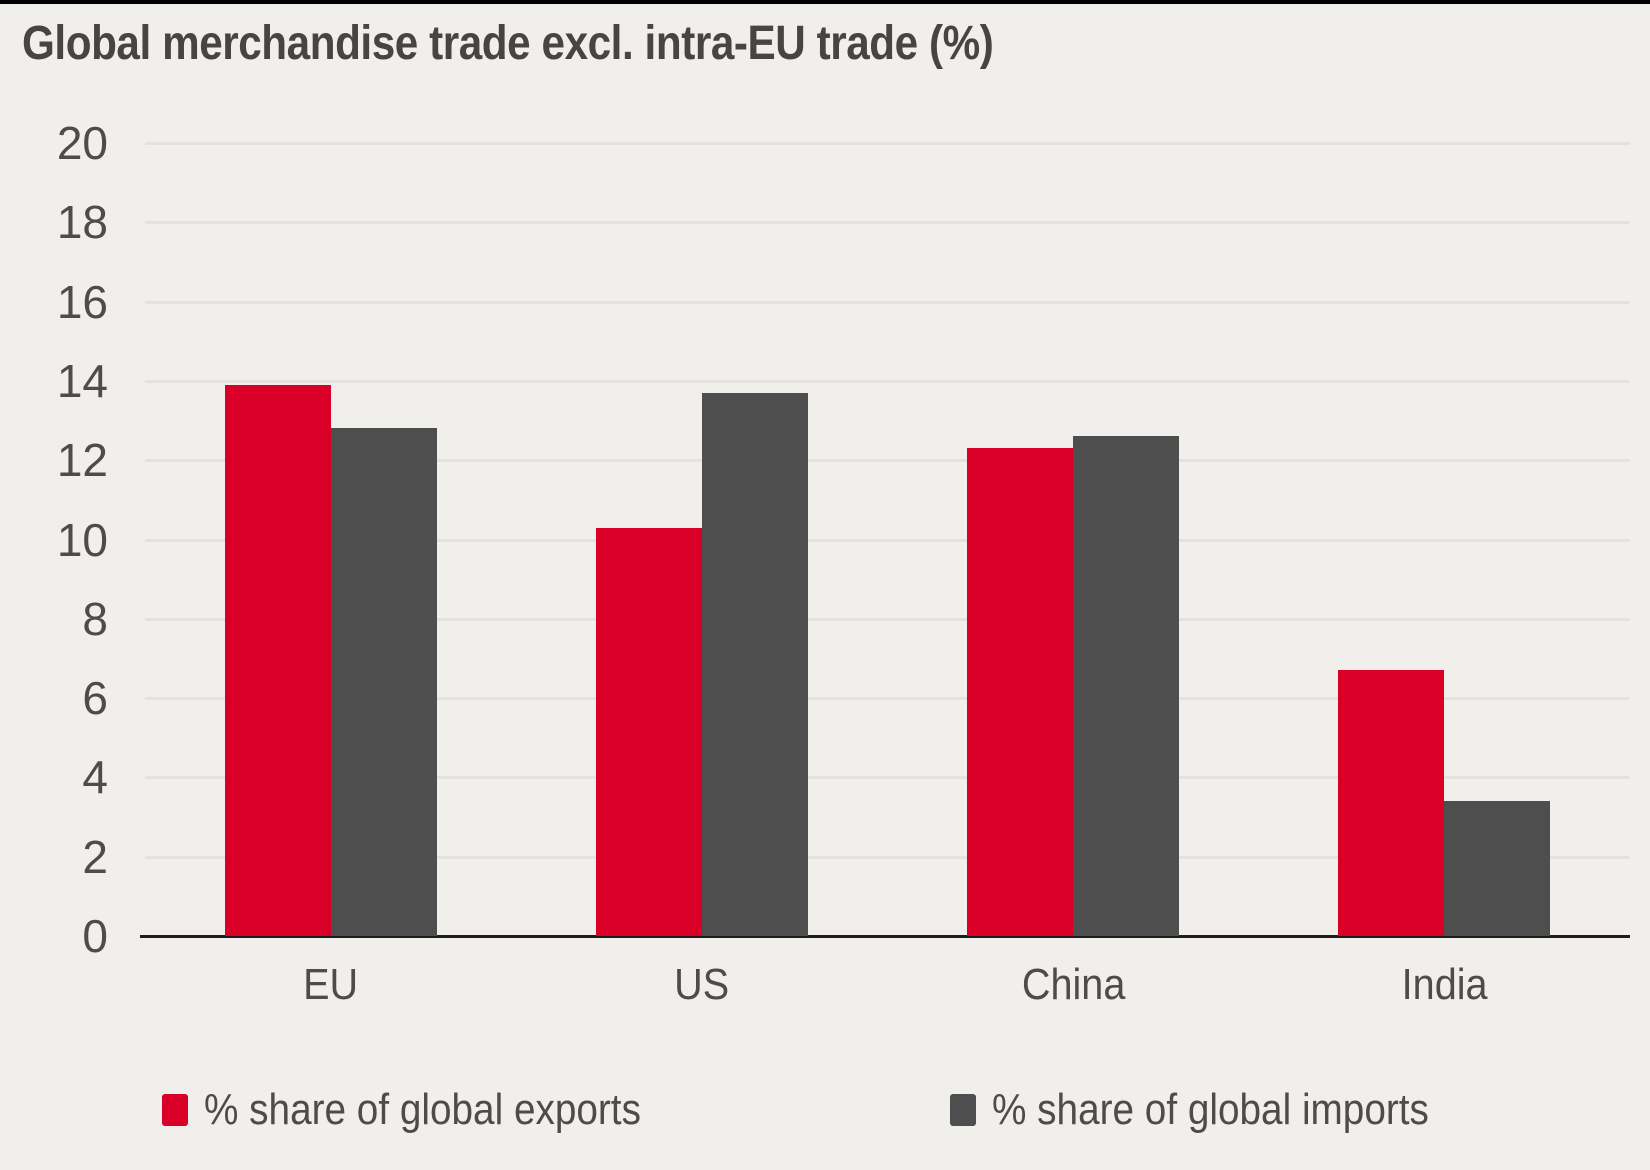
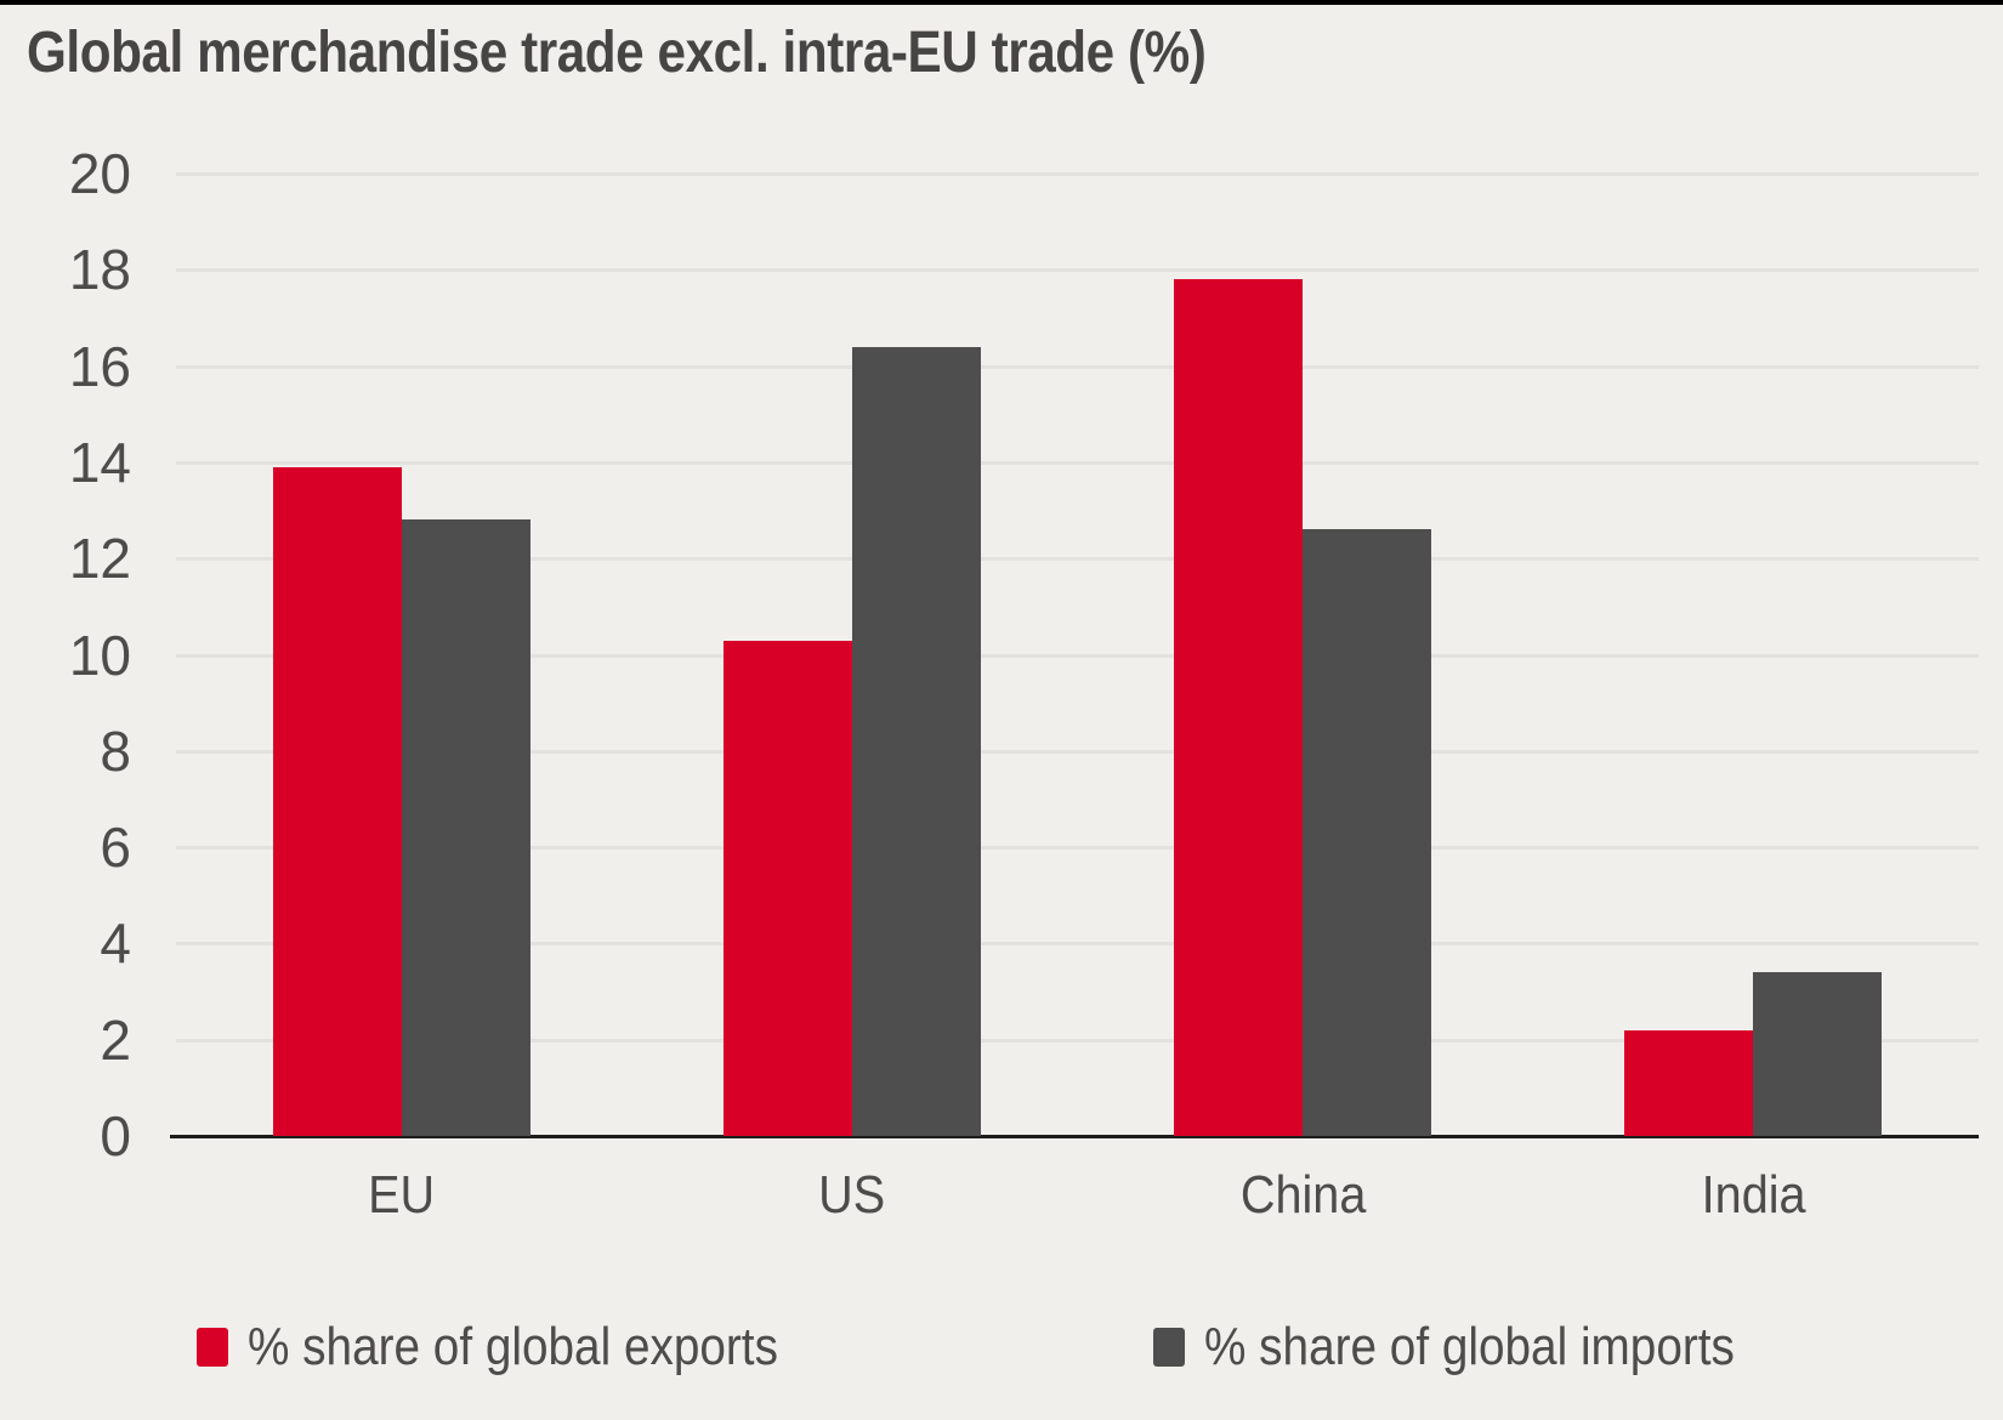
% share of global imports/US: 13.7 -> 16.4
% share of global exports/China: 12.3 -> 17.8
% share of global exports/India: 6.7 -> 2.2
